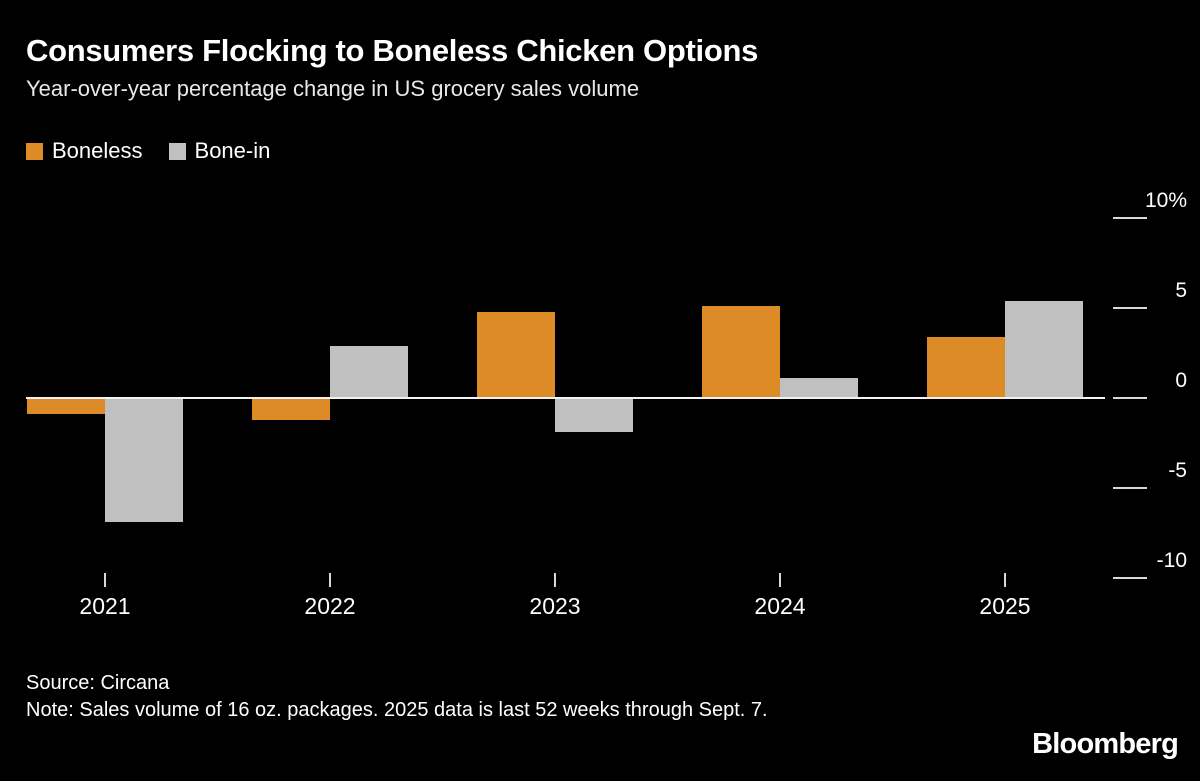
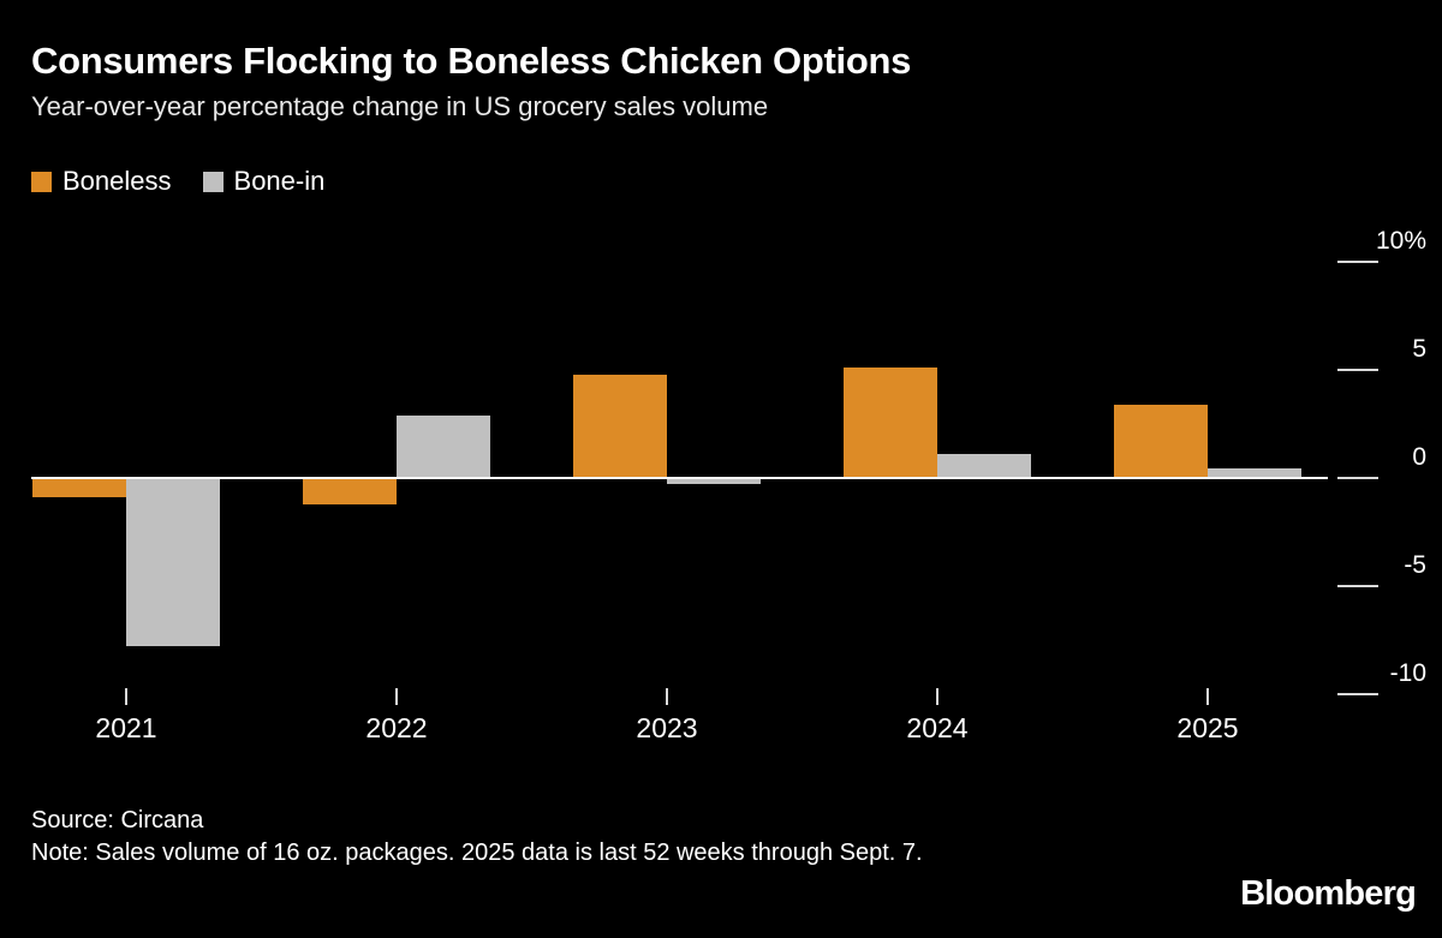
Bone-in/2021: -6.9% -> -7.8%
Bone-in/2023: -1.9% -> -0.3%
Bone-in/2025: 5.4% -> 0.5%
